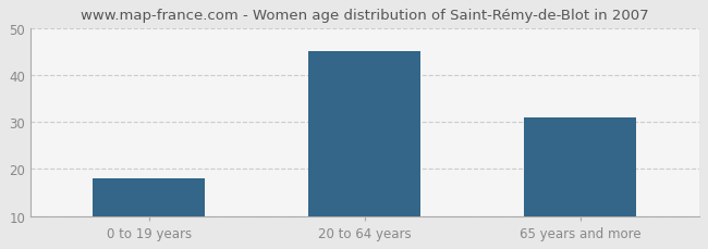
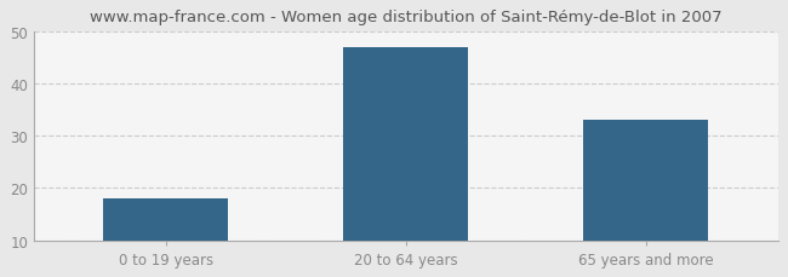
20 to 64 years: 45 -> 47
65 years and more: 31 -> 33
